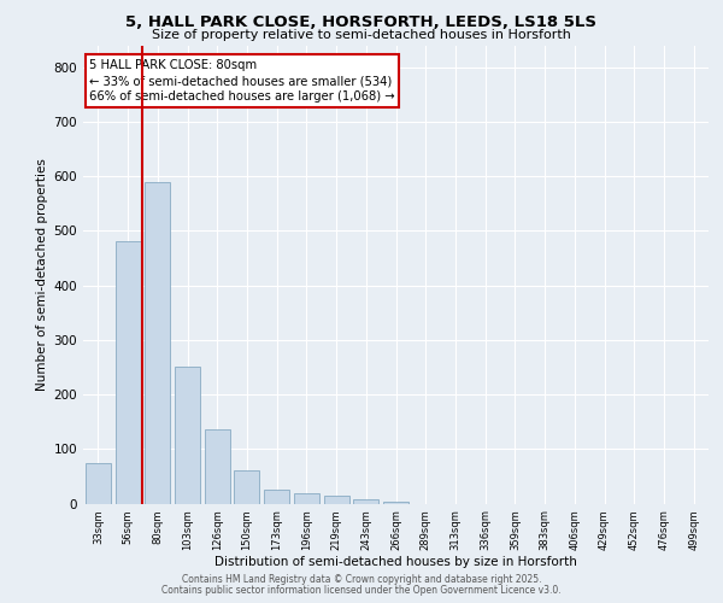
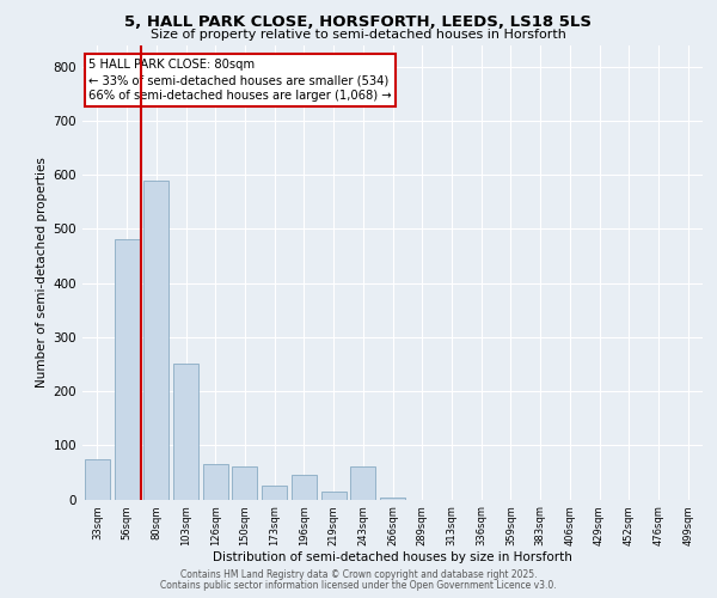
126sqm: 135 -> 65
196sqm: 18 -> 45
243sqm: 8 -> 60
